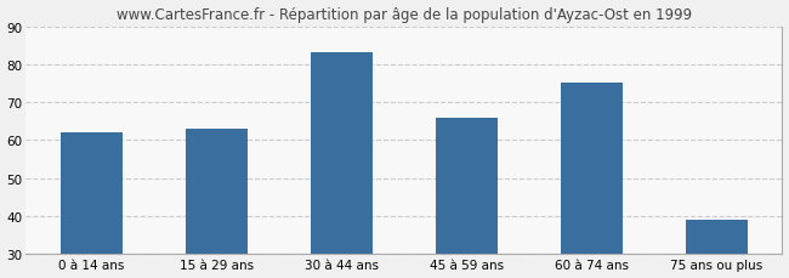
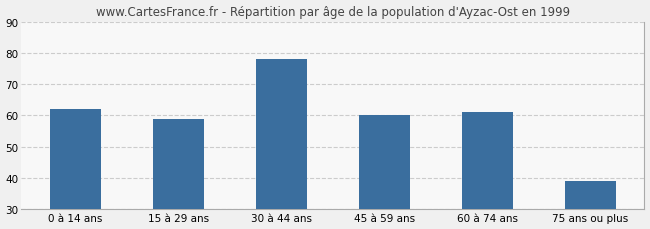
15 à 29 ans: 63 -> 59
30 à 44 ans: 83 -> 78
45 à 59 ans: 66 -> 60
60 à 74 ans: 75 -> 61
